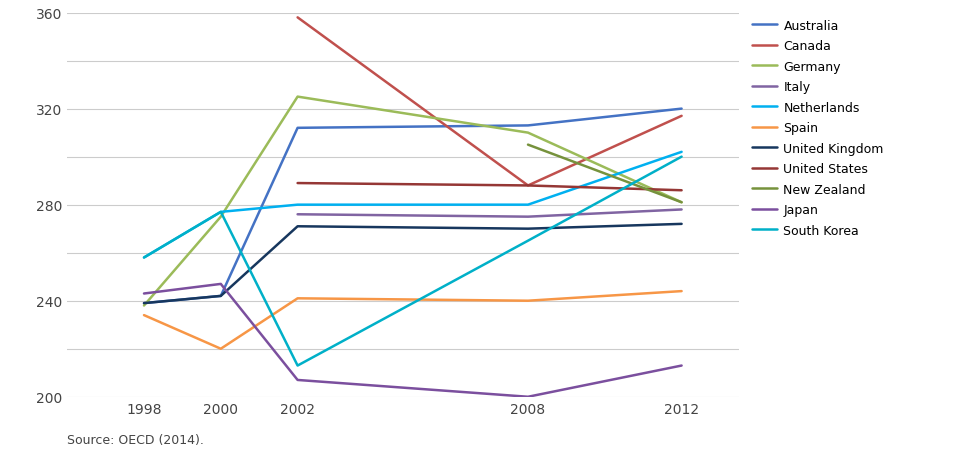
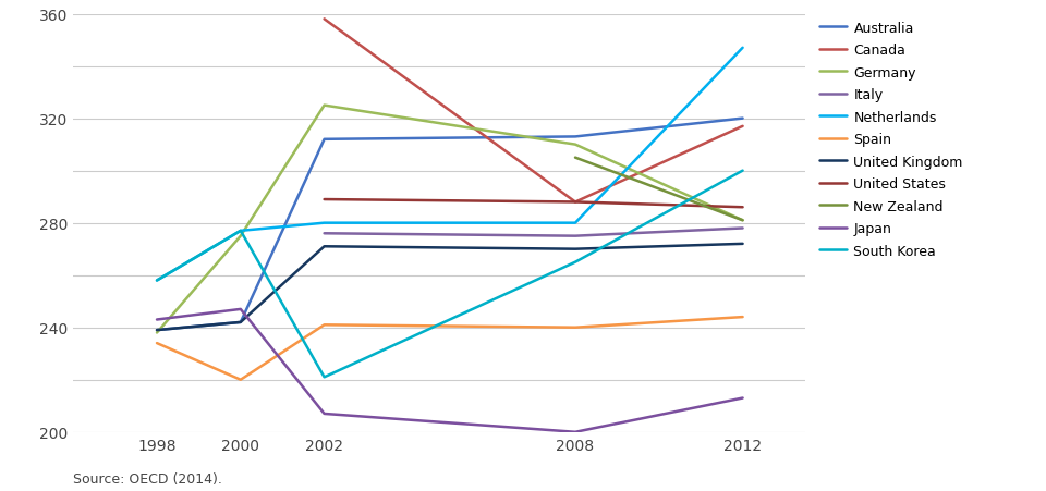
South Korea/2002: 213 -> 221
Netherlands/2012: 302 -> 347
